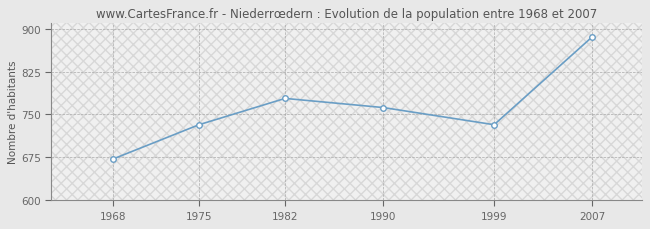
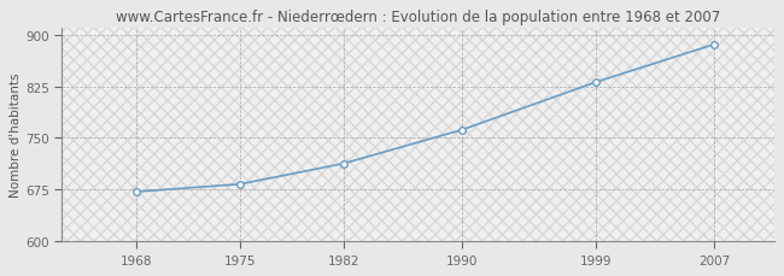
1975: 732 -> 683
1982: 778 -> 713
1999: 732 -> 831
